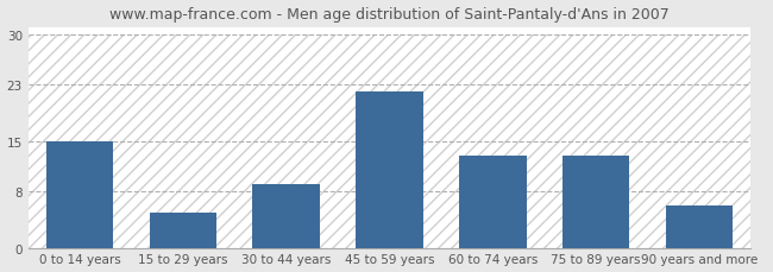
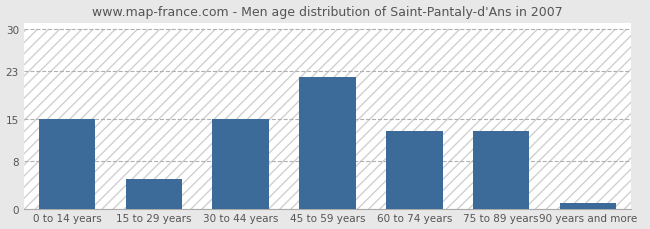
30 to 44 years: 9 -> 15
90 years and more: 6 -> 1
